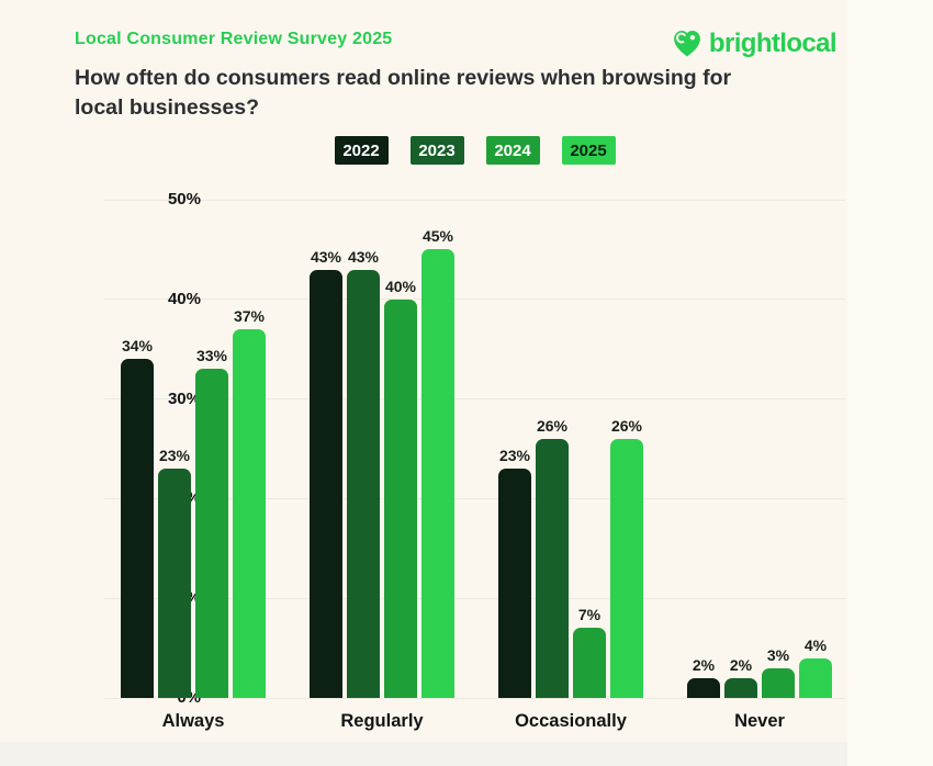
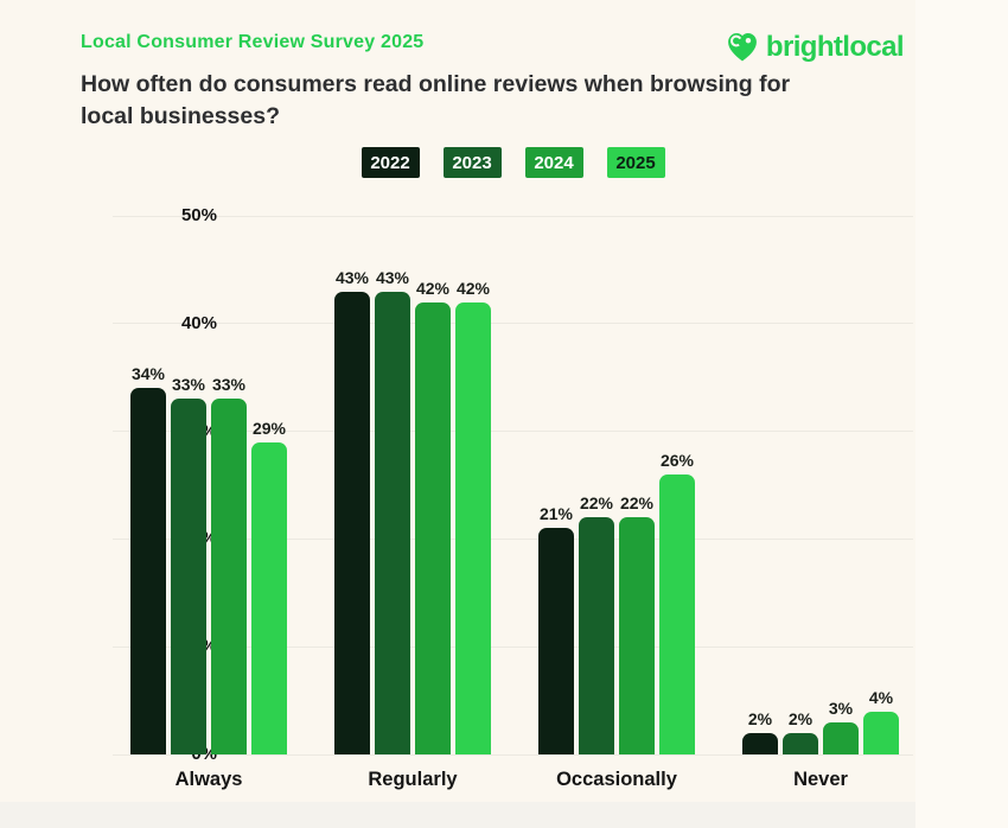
2023/Always: 23% -> 33%
2025/Always: 37% -> 29%
2024/Regularly: 40% -> 42%
2025/Regularly: 45% -> 42%
2022/Occasionally: 23% -> 21%
2023/Occasionally: 26% -> 22%
2024/Occasionally: 7% -> 22%
